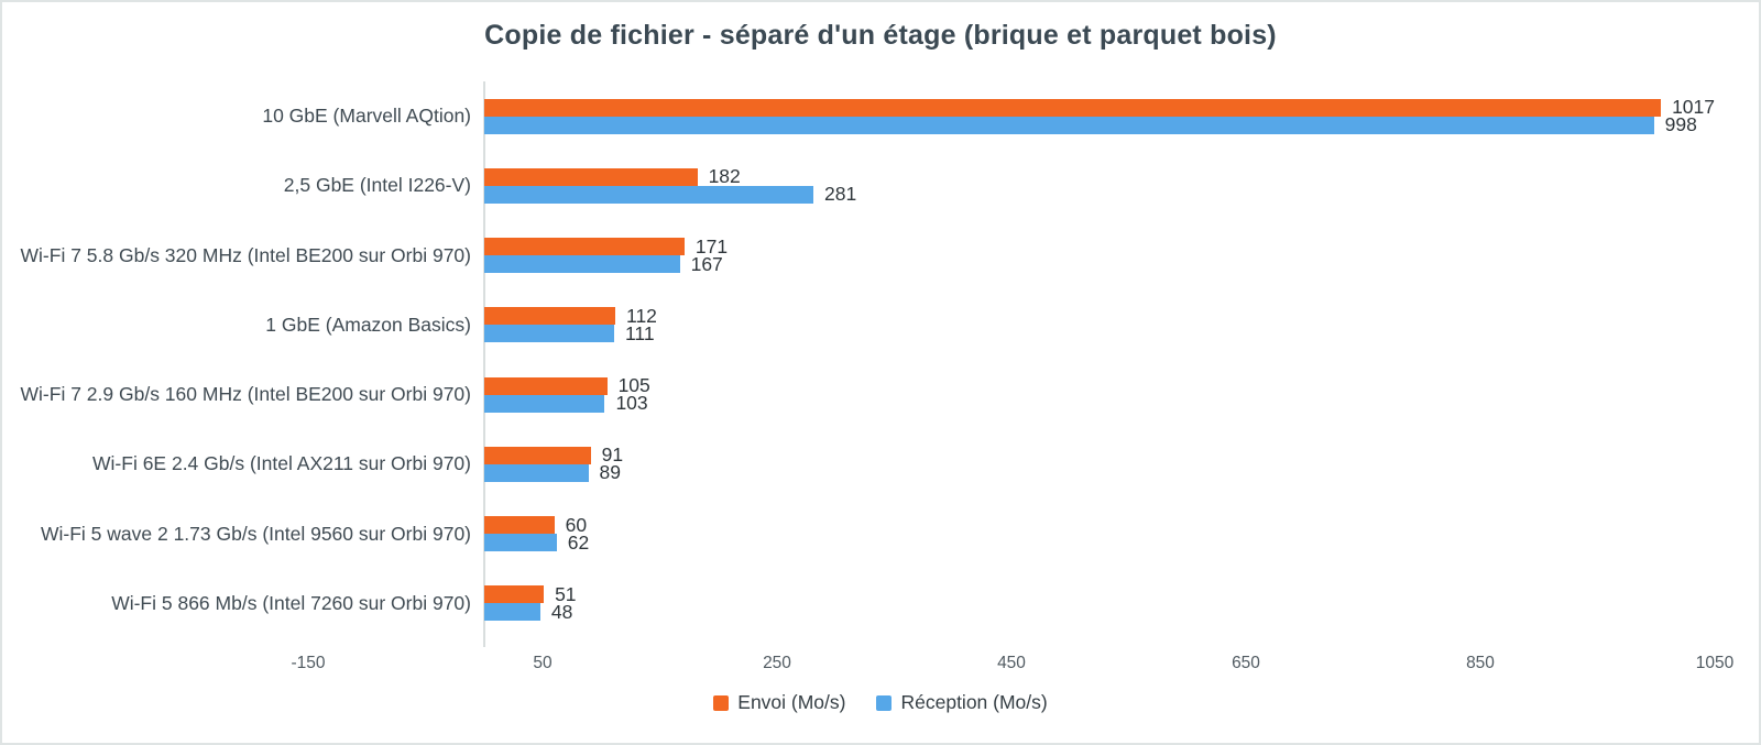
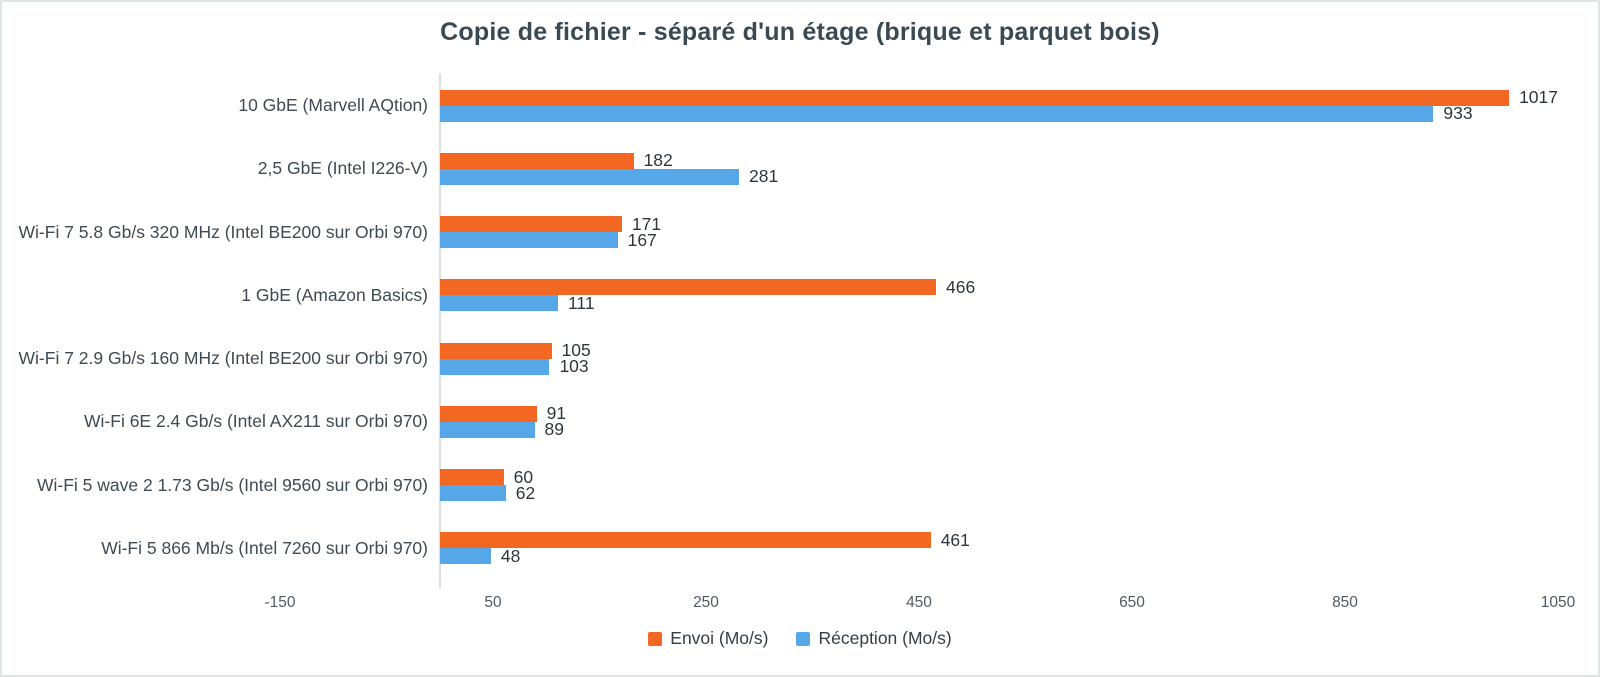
Réception (Mo/s)/10 GbE (Marvell AQtion): 998 -> 933
Envoi (Mo/s)/1 GbE (Amazon Basics): 112 -> 466
Envoi (Mo/s)/Wi-Fi 5 866 Mb/s (Intel 7260 sur Orbi 970): 51 -> 461
